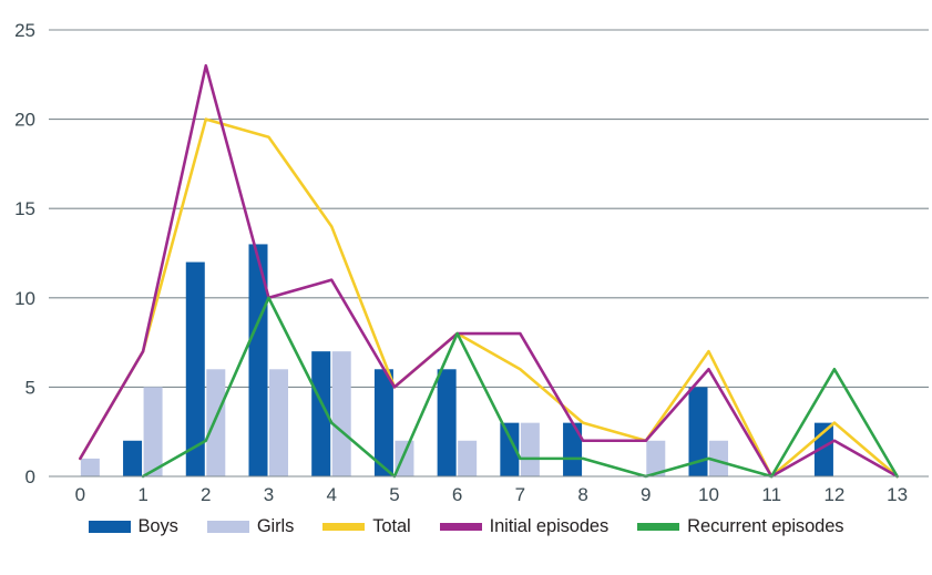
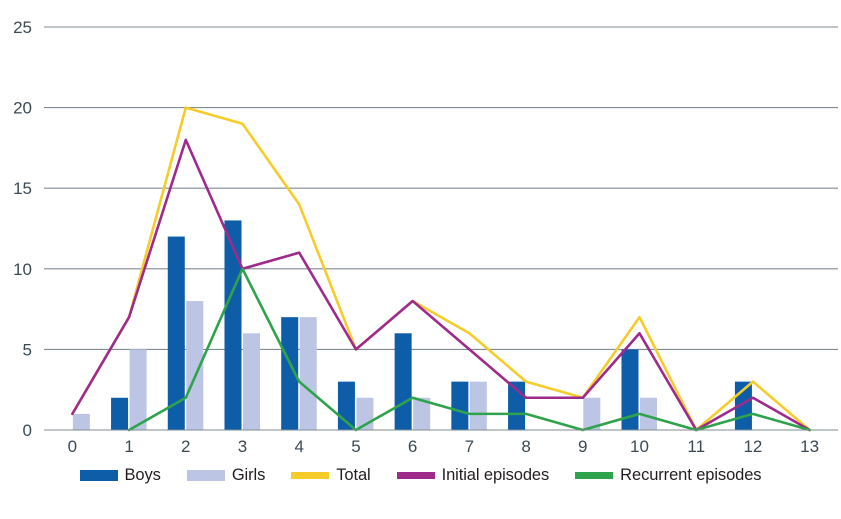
Girls/2: 6 -> 8
Initial episodes/2: 23 -> 18
Boys/5: 6 -> 3
Recurrent episodes/6: 8 -> 2
Initial episodes/7: 8 -> 5
Recurrent episodes/12: 6 -> 1
